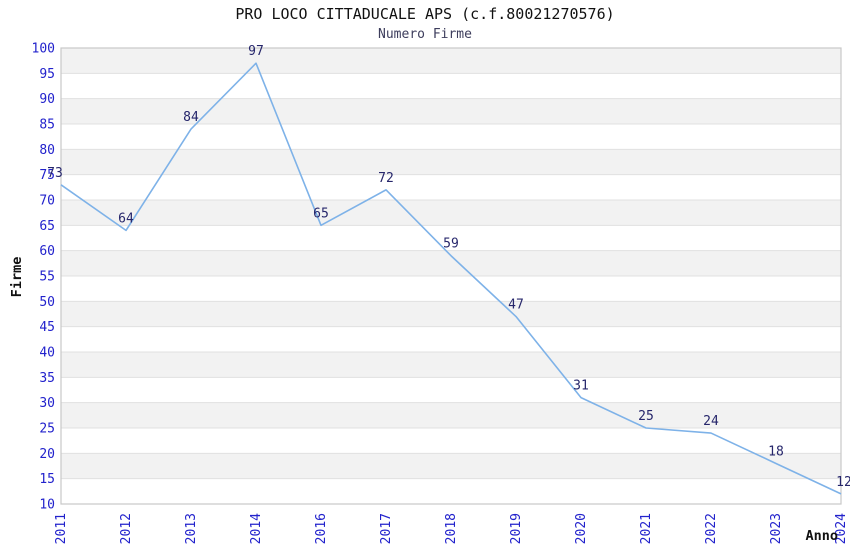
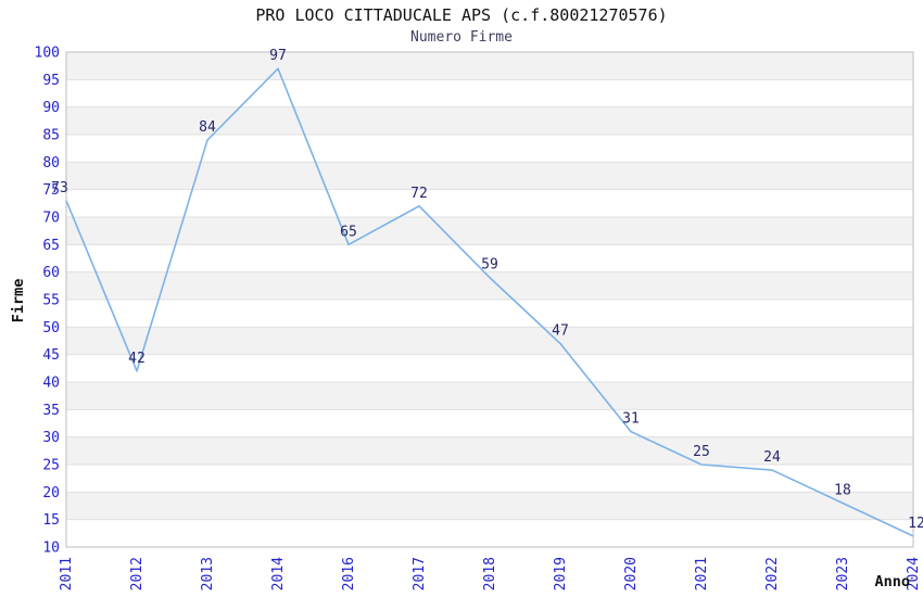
2012: 64 -> 42
